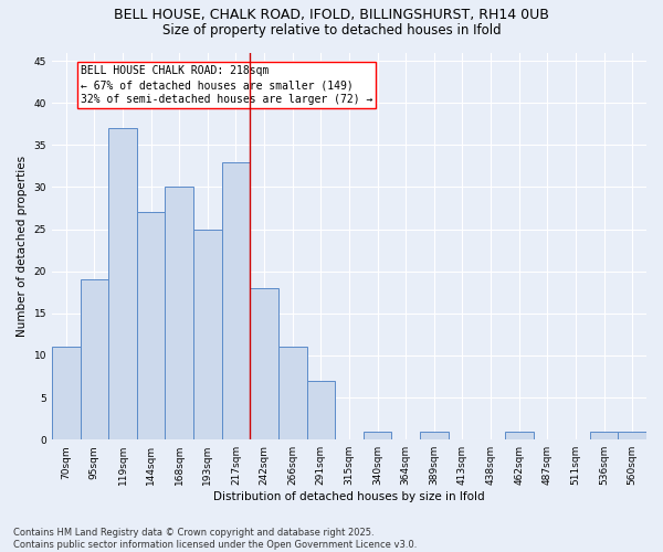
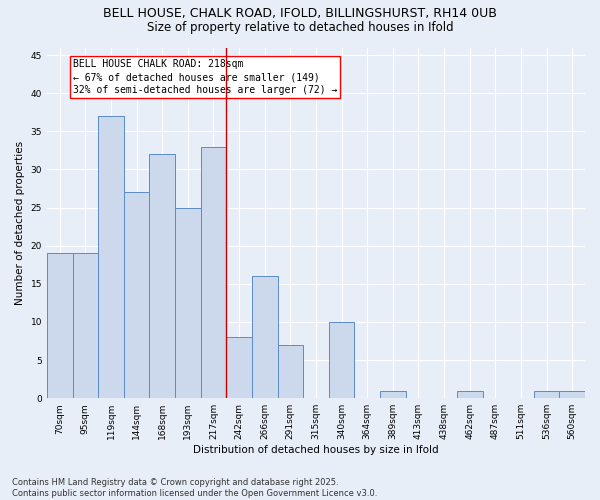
70sqm: 11 -> 19
168sqm: 30 -> 32
242sqm: 18 -> 8
266sqm: 11 -> 16
340sqm: 1 -> 10
